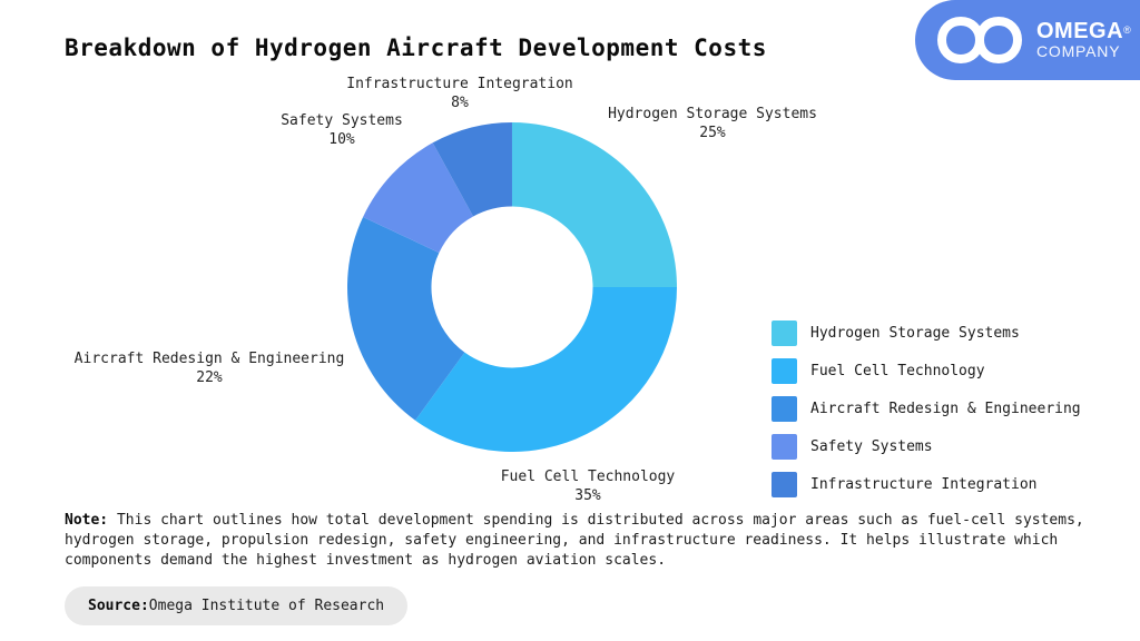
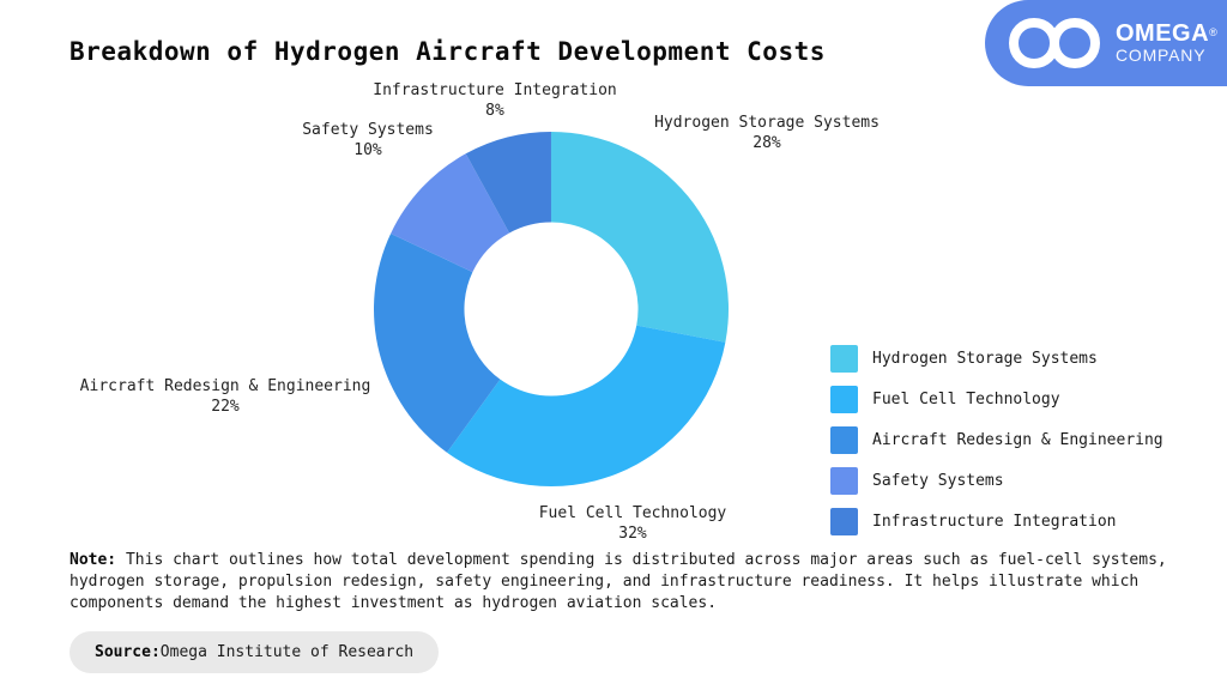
Hydrogen Storage Systems: 25% -> 28%
Fuel Cell Technology: 35% -> 32%
